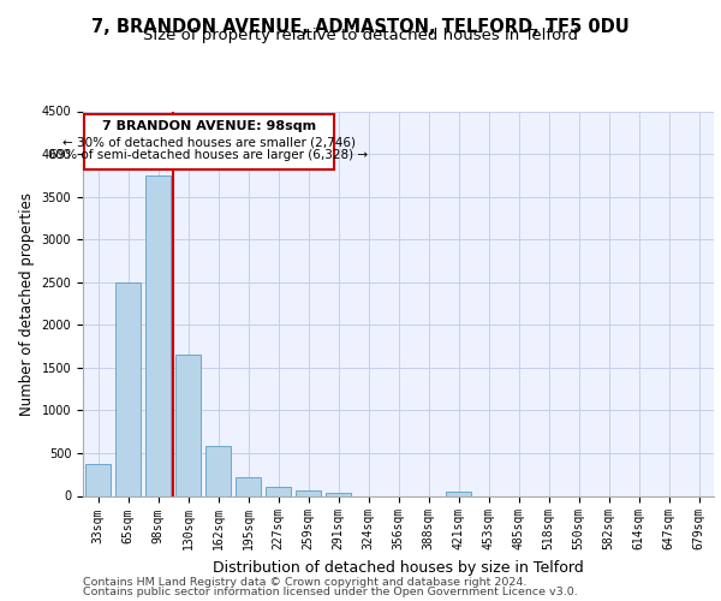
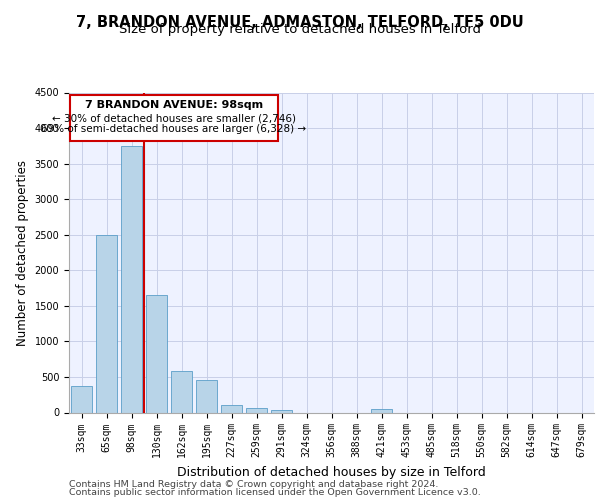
195sqm: 220 -> 460
